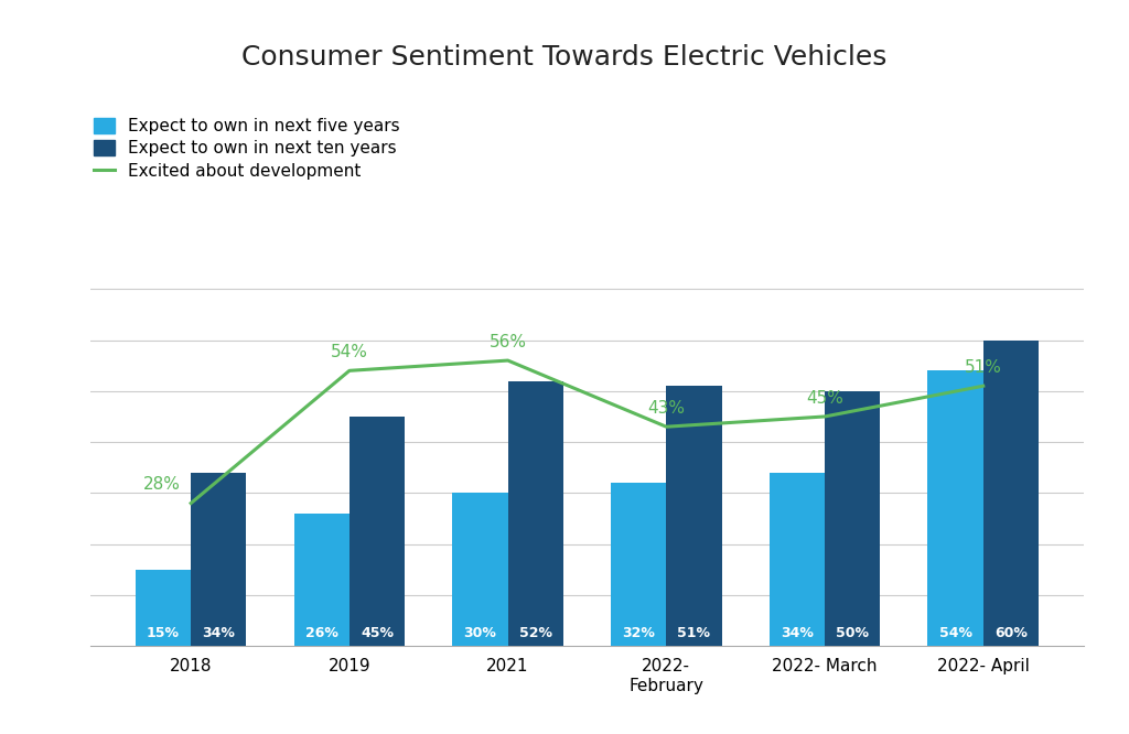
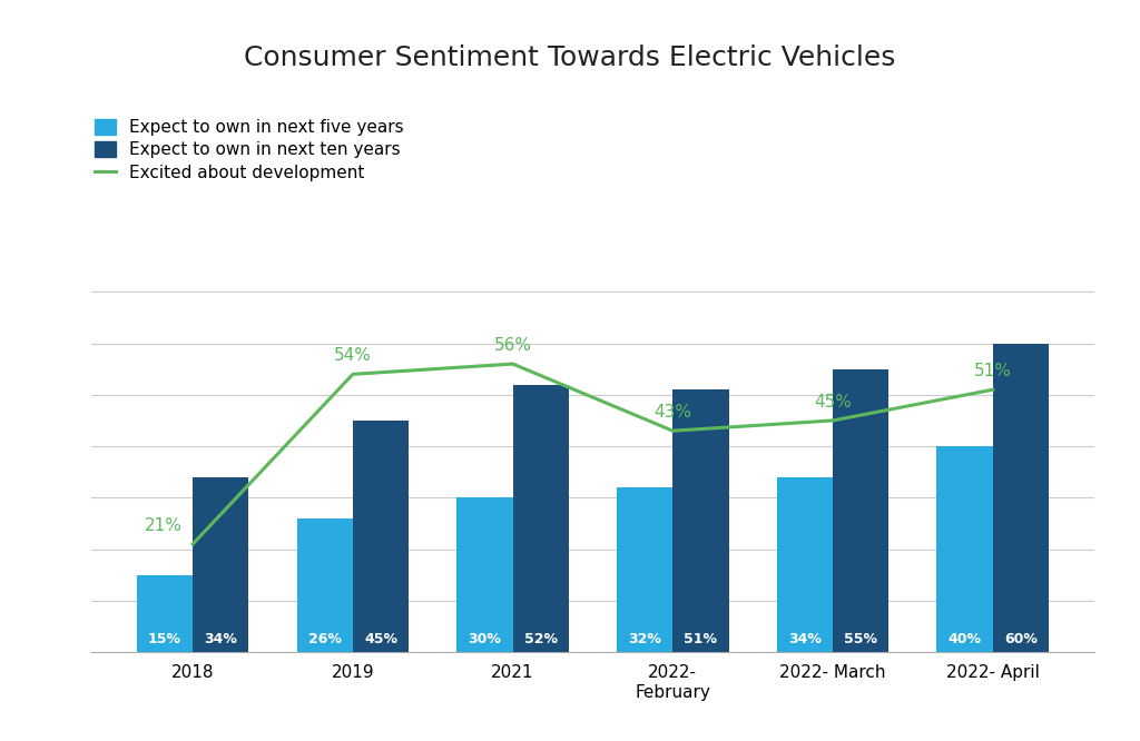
Excited about development/2018: 28% -> 21%
Expect to own in next ten years/2022- March: 50% -> 55%
Expect to own in next five years/2022- April: 54% -> 40%
